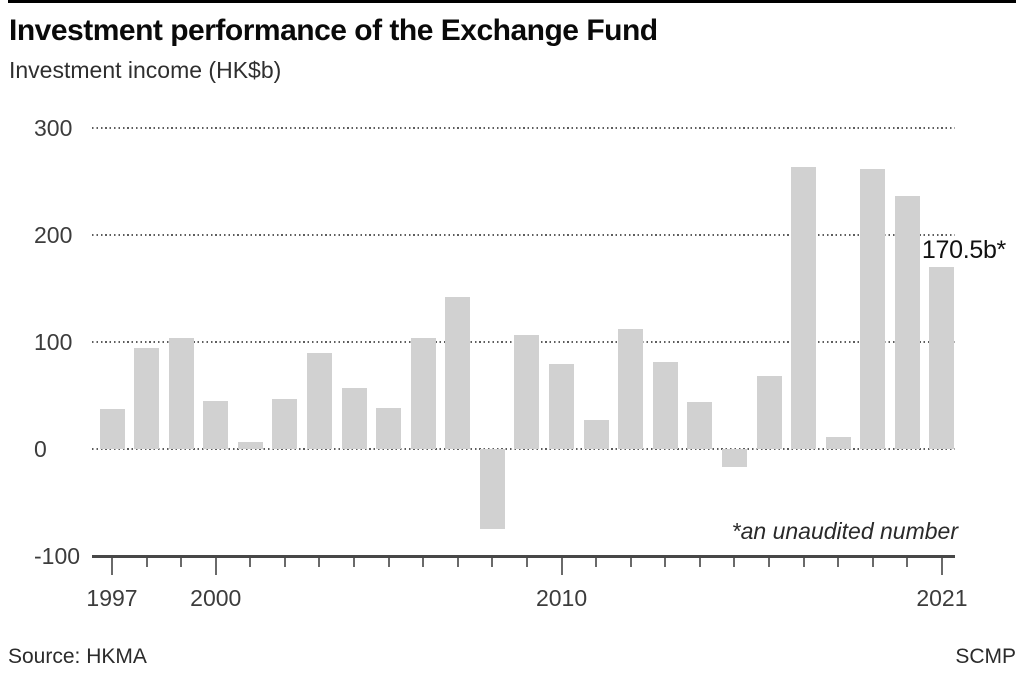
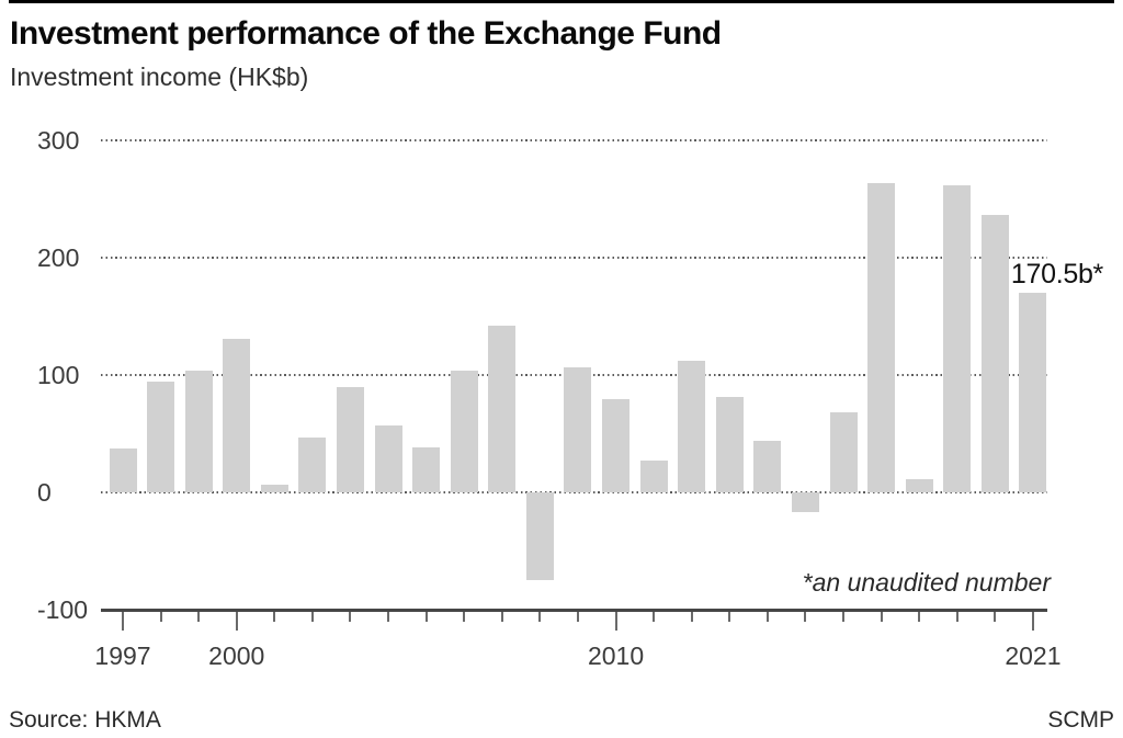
2000: 45 -> 131
